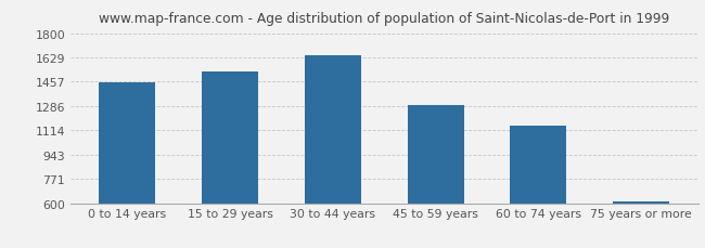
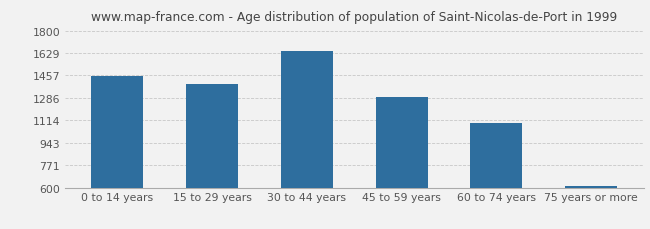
15 to 29 years: 1530 -> 1390
60 to 74 years: 1150 -> 1100
